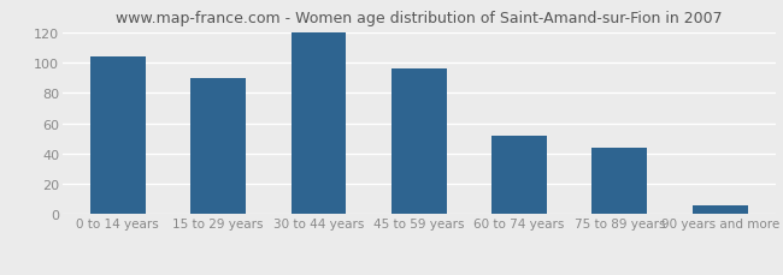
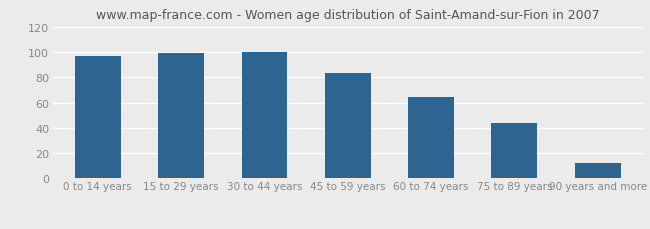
0 to 14 years: 104 -> 97
15 to 29 years: 90 -> 99
30 to 44 years: 120 -> 100
45 to 59 years: 96 -> 83
60 to 74 years: 52 -> 64
90 years and more: 6 -> 12
